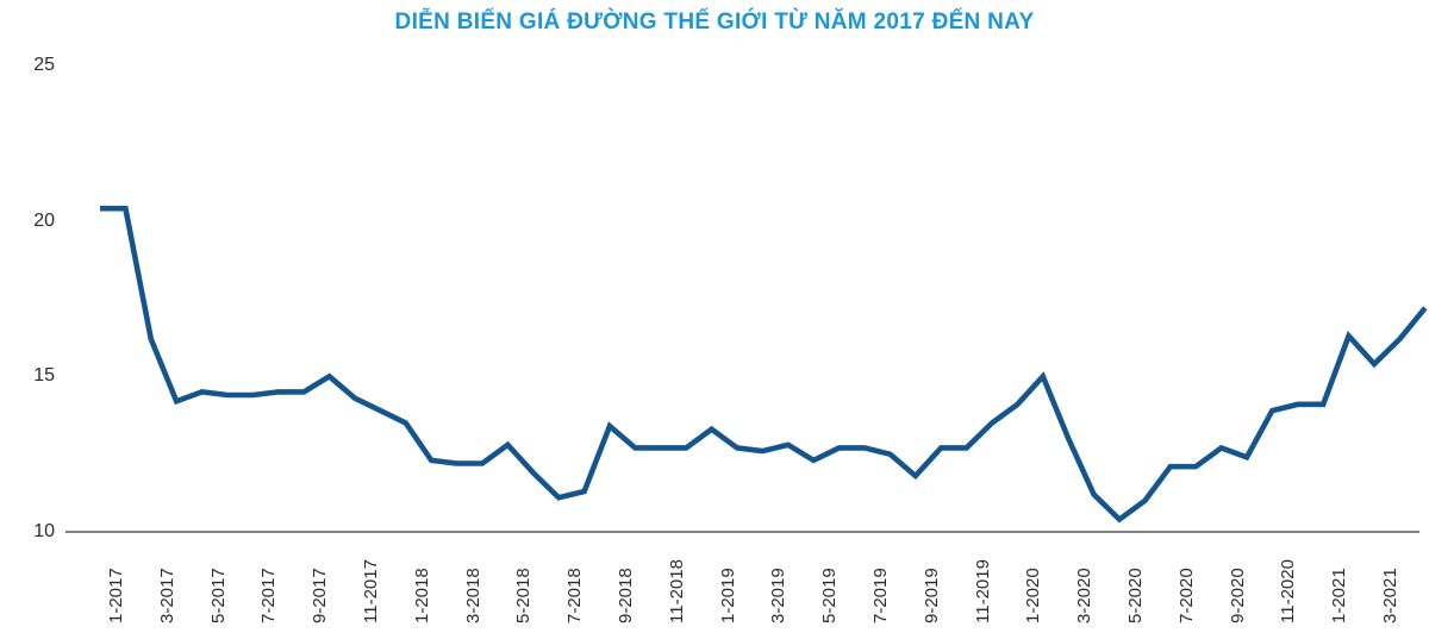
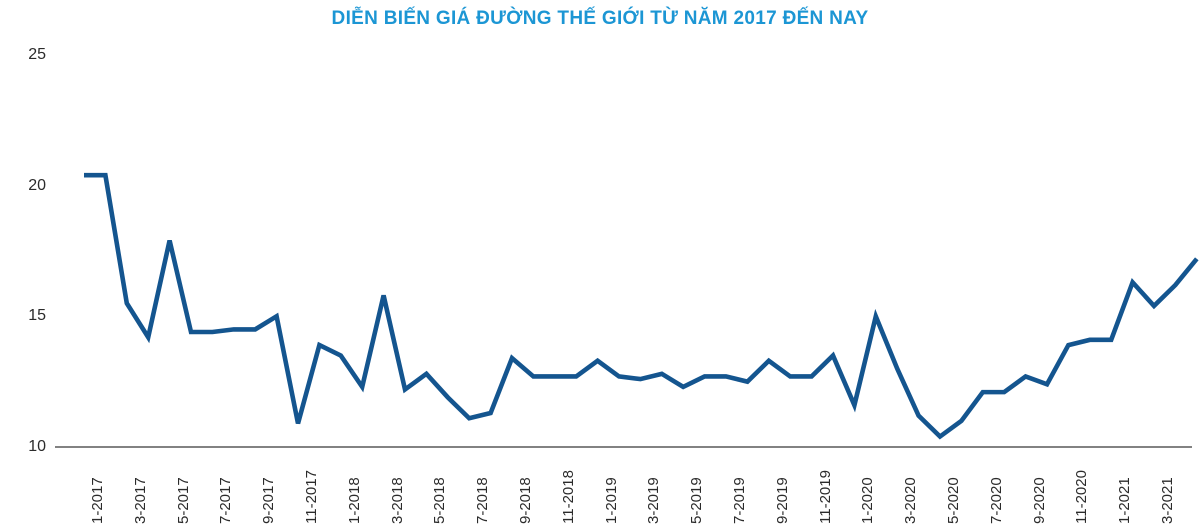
3-2017: 16.2 -> 15.5
5-2017: 14.5 -> 17.9
11-2017: 14.3 -> 10.9
3-2018: 12.2 -> 15.8
9-2019: 11.8 -> 13.3
1-2020: 14.1 -> 11.6
